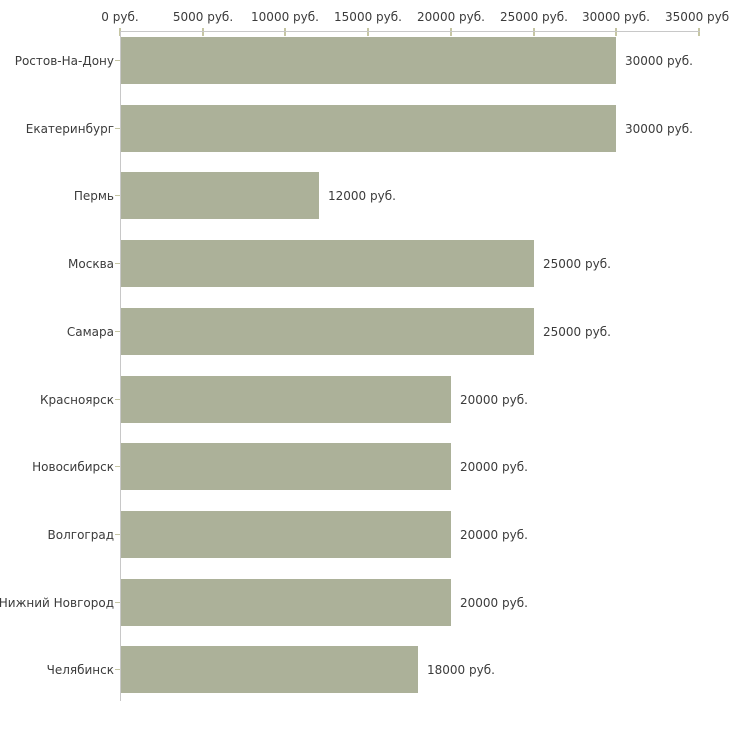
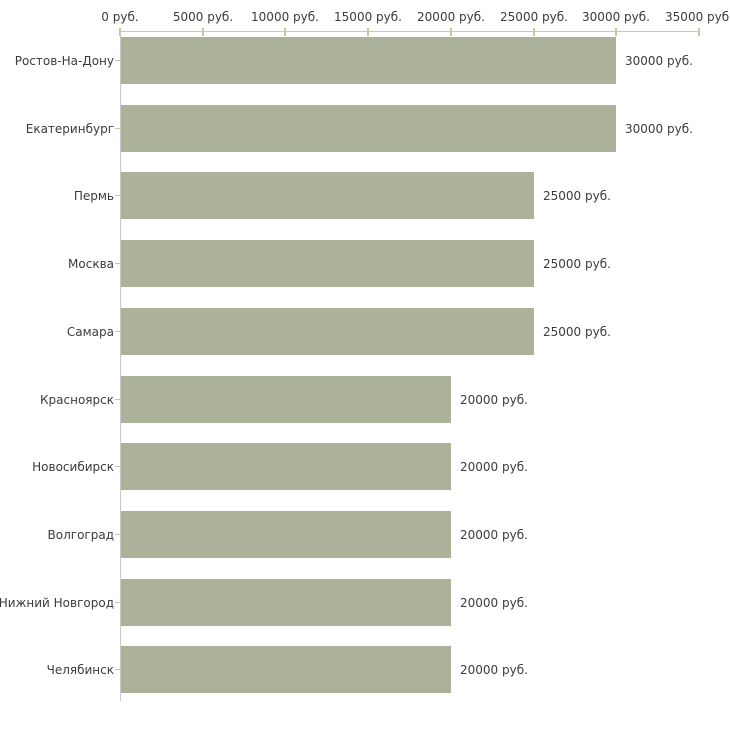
Пермь: 12000 -> 25000
Челябинск: 18000 -> 20000
